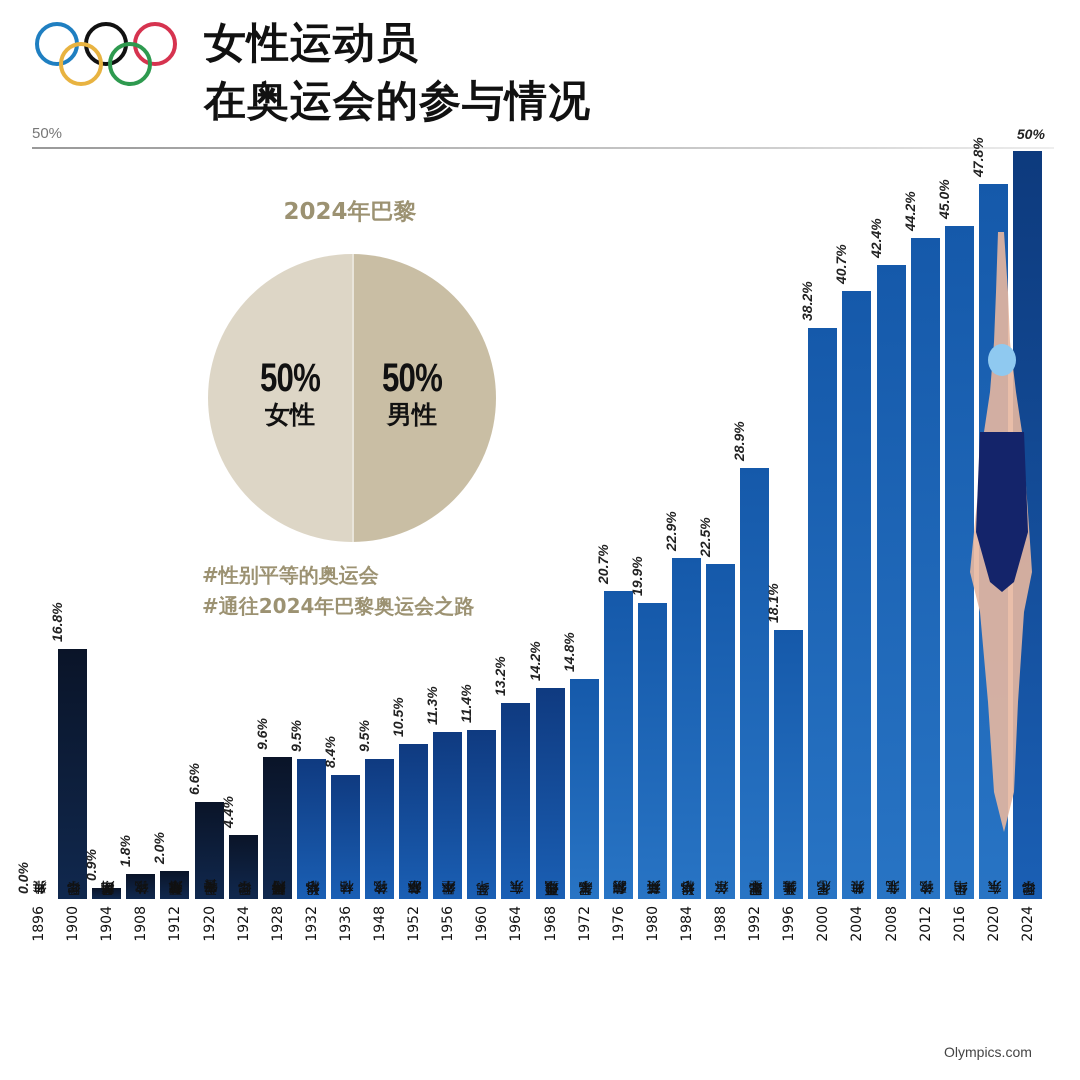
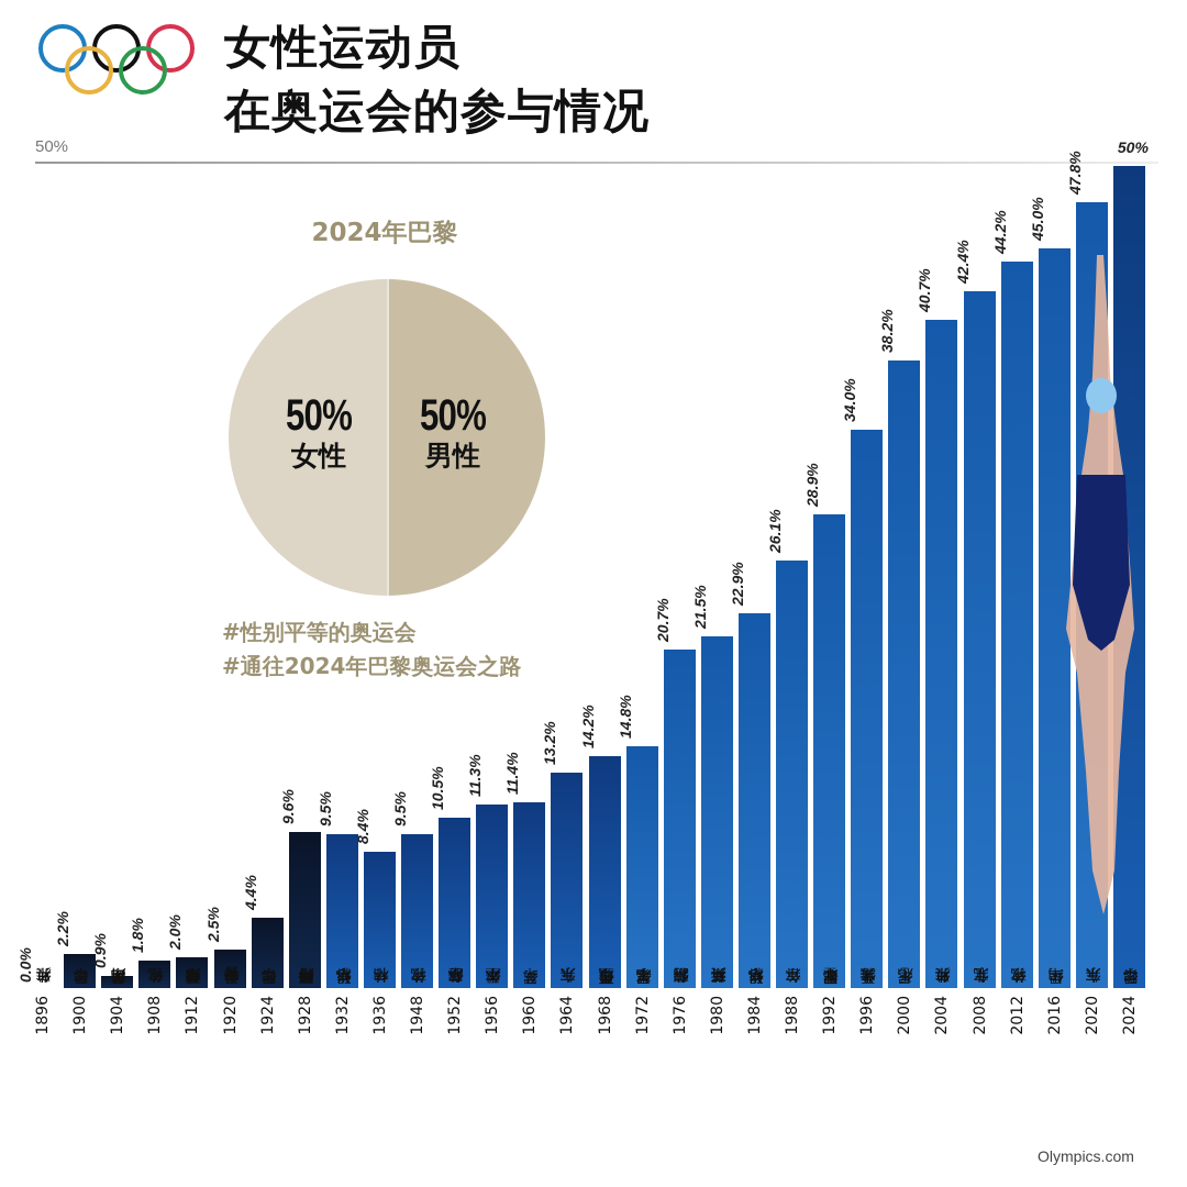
女性运动员在奥运会的参与情况/1900年巴黎: 16.8% -> 2.2%
女性运动员在奥运会的参与情况/1920年安特卫普: 6.6% -> 2.5%
女性运动员在奥运会的参与情况/1980年莫斯科: 19.9% -> 21.5%
女性运动员在奥运会的参与情况/1988年首尔: 22.5% -> 26.1%
女性运动员在奥运会的参与情况/1996年亚特兰大: 18.1% -> 34.0%
